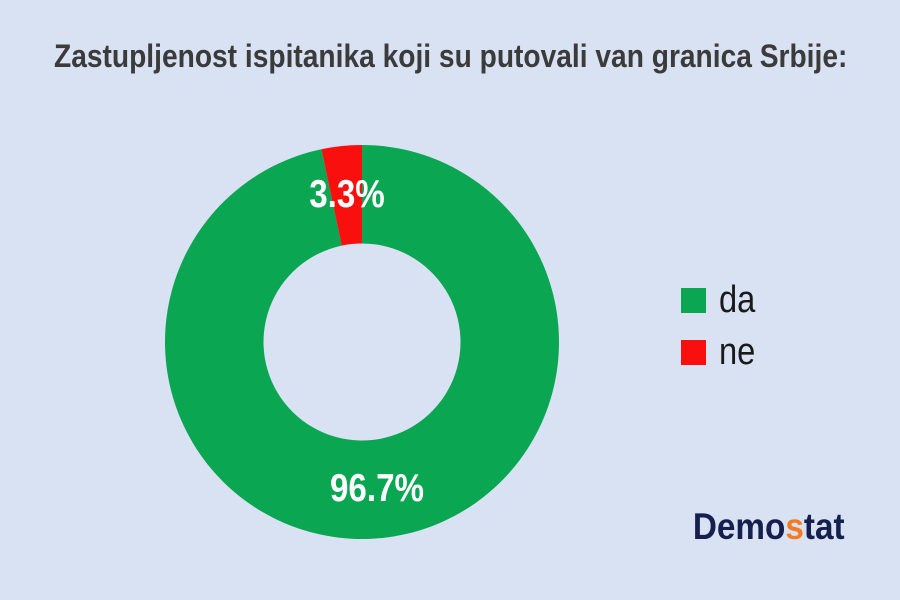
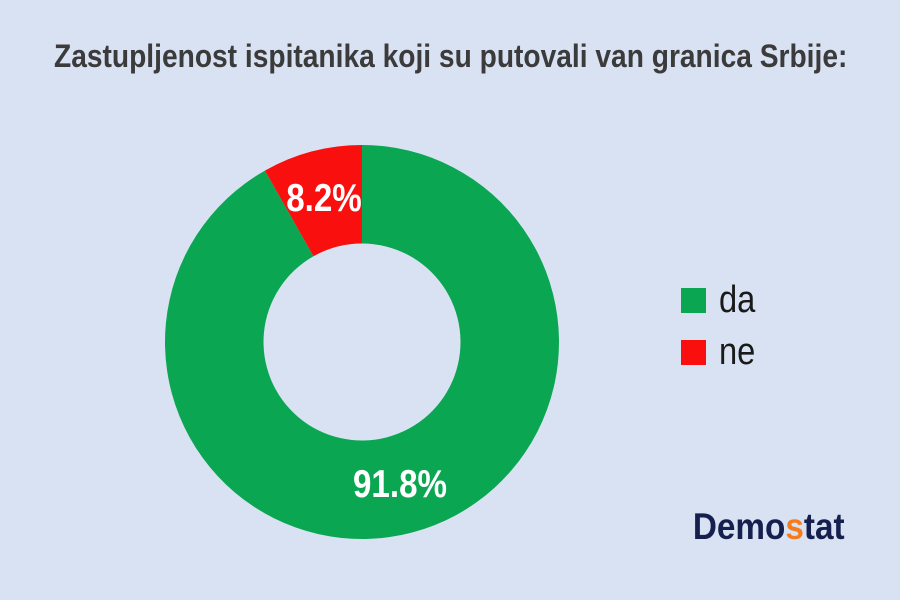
da: 96.7% -> 91.8%
ne: 3.3% -> 8.2%
